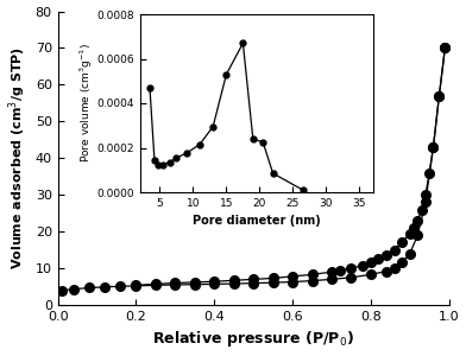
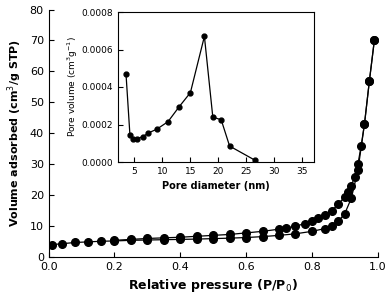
15: 0.000530 -> 0.000370
